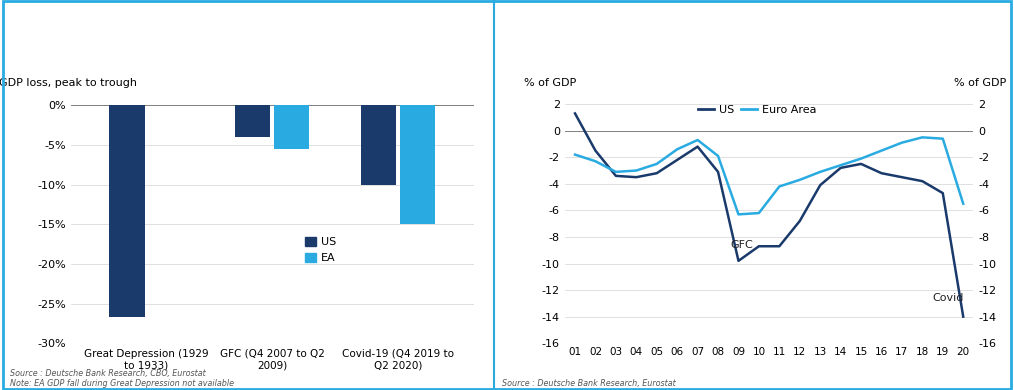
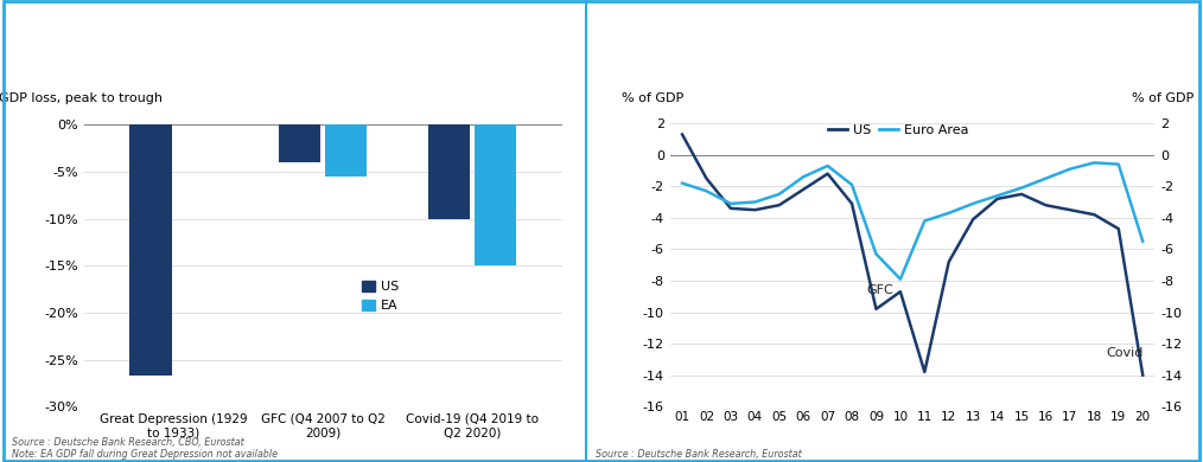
Euro Area/10: -6.2 -> -7.9
US/11: -8.7 -> -13.8
